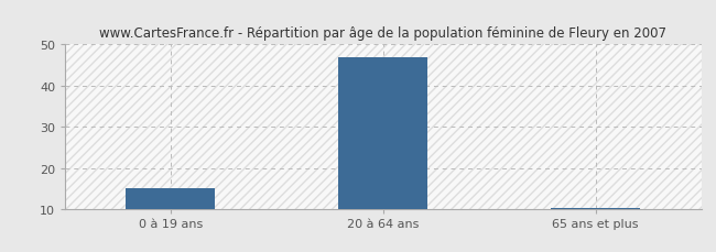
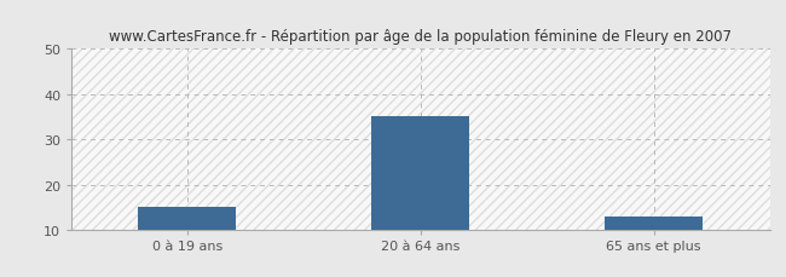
20 à 64 ans: 47.0 -> 35.0
65 ans et plus: 10.2 -> 13.0
